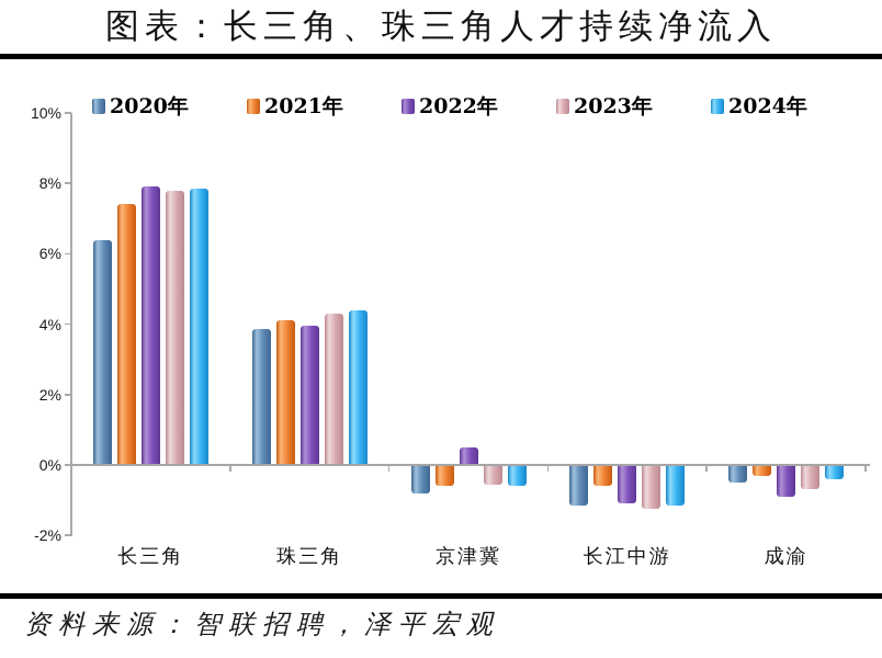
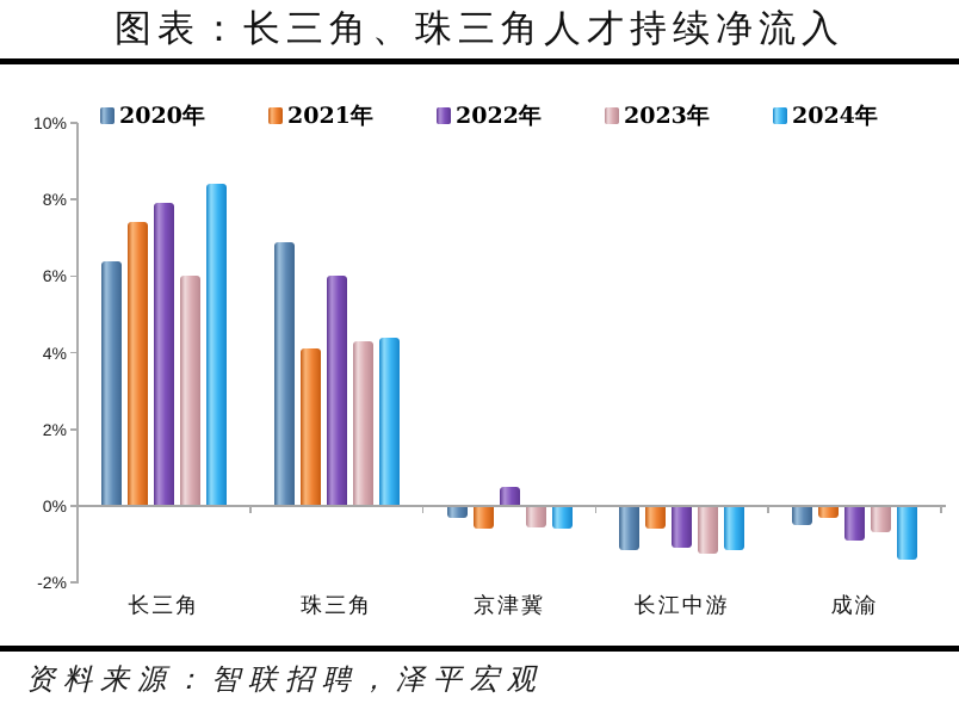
2023年/长三角: 7.8% -> 6.0%
2024年/长三角: 7.8% -> 8.4%
2020年/珠三角: 3.9% -> 6.9%
2022年/珠三角: 4.0% -> 6.0%
2020年/京津冀: -0.8% -> -0.3%
2024年/成渝: -0.4% -> -1.4%
